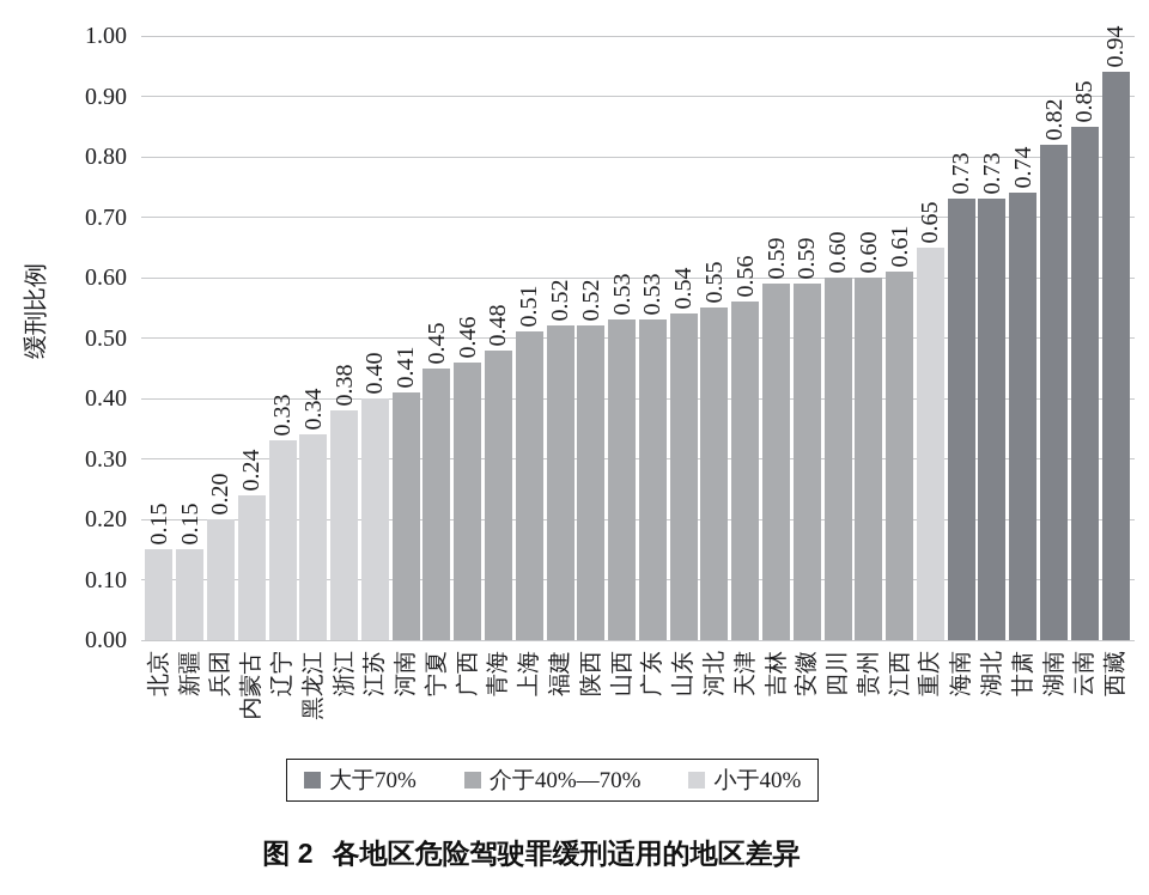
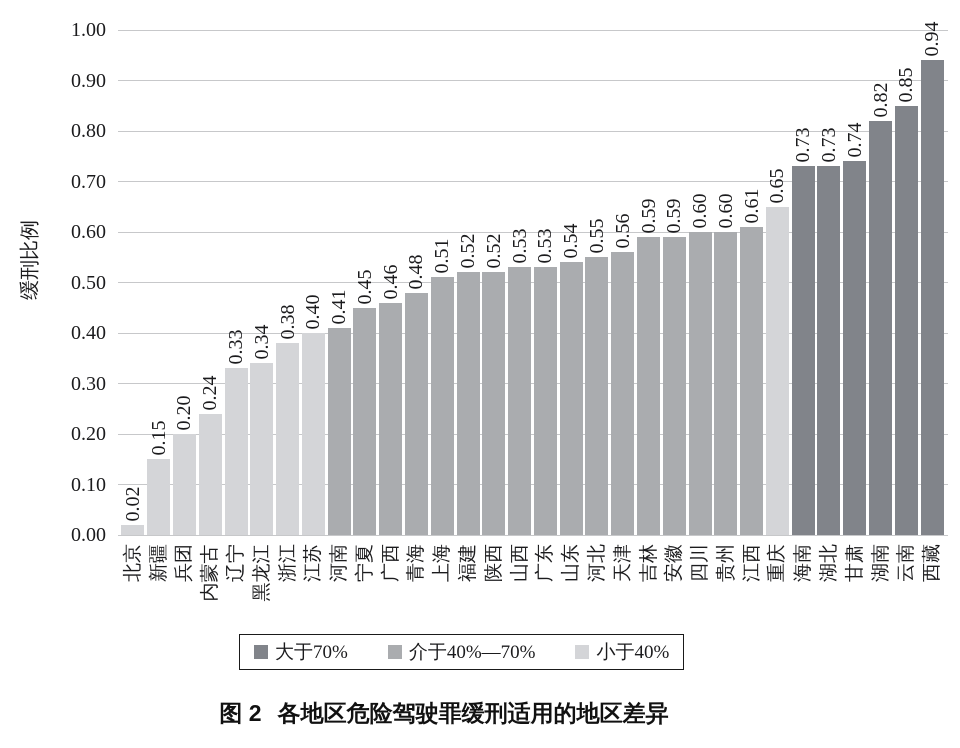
北京: 0.15 -> 0.02
